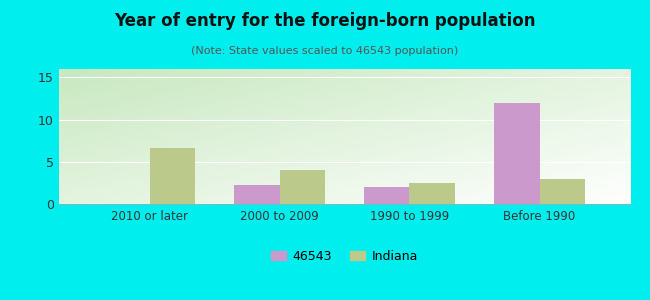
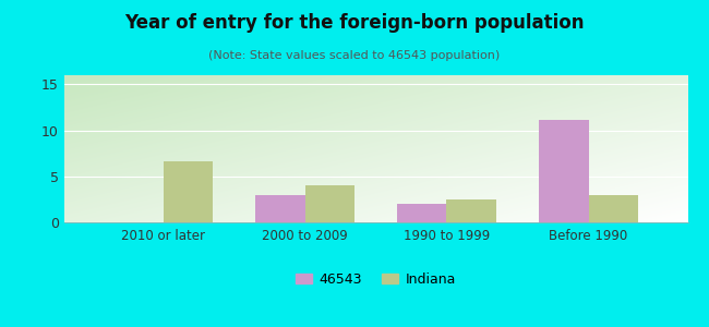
46543/2000 to 2009: 2.2 -> 3.0
46543/Before 1990: 12.0 -> 11.1
